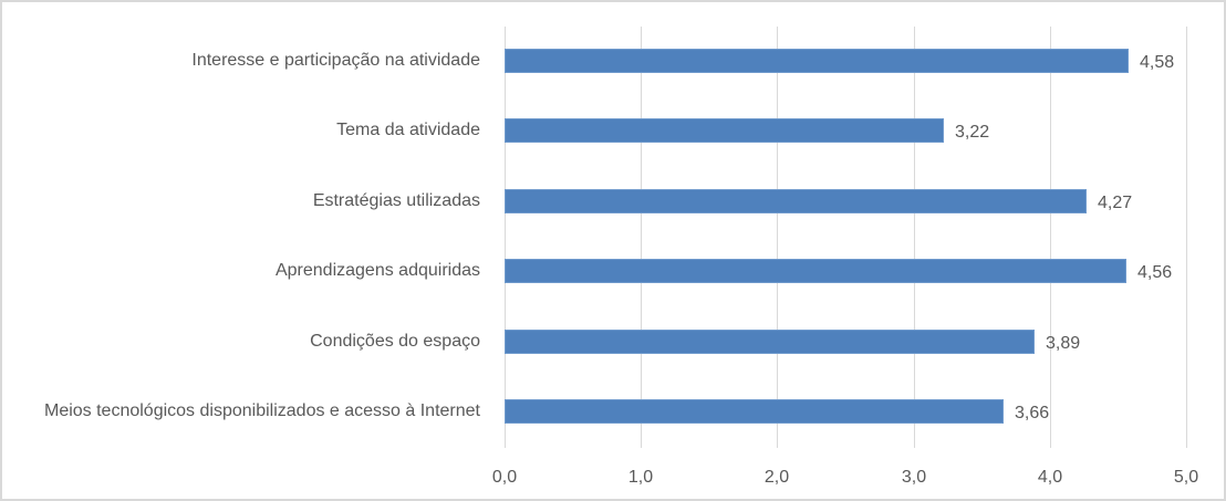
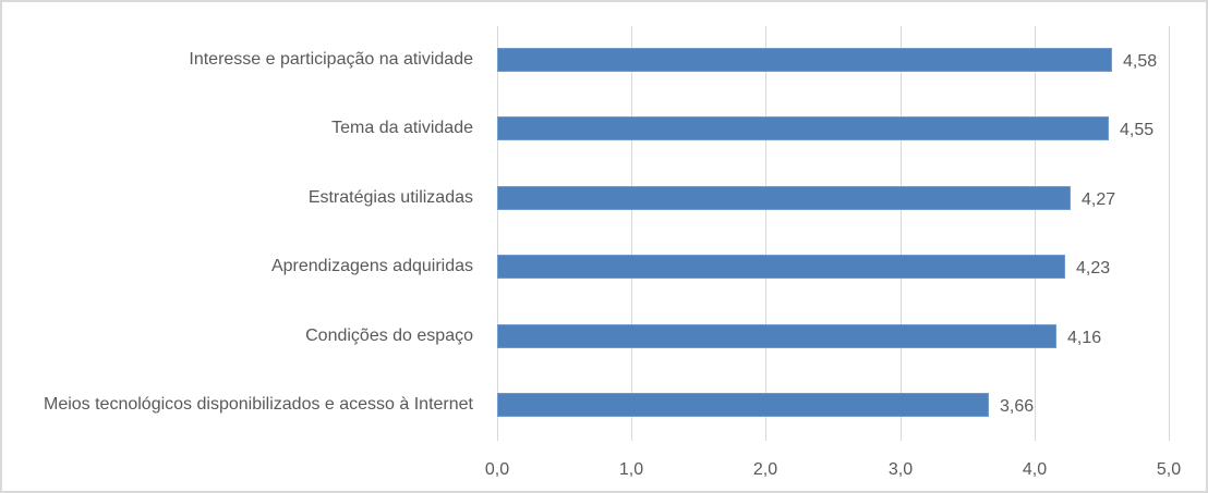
Tema da atividade: 3,22 -> 4,55
Aprendizagens adquiridas: 4,56 -> 4,23
Condições do espaço: 3,89 -> 4,16
